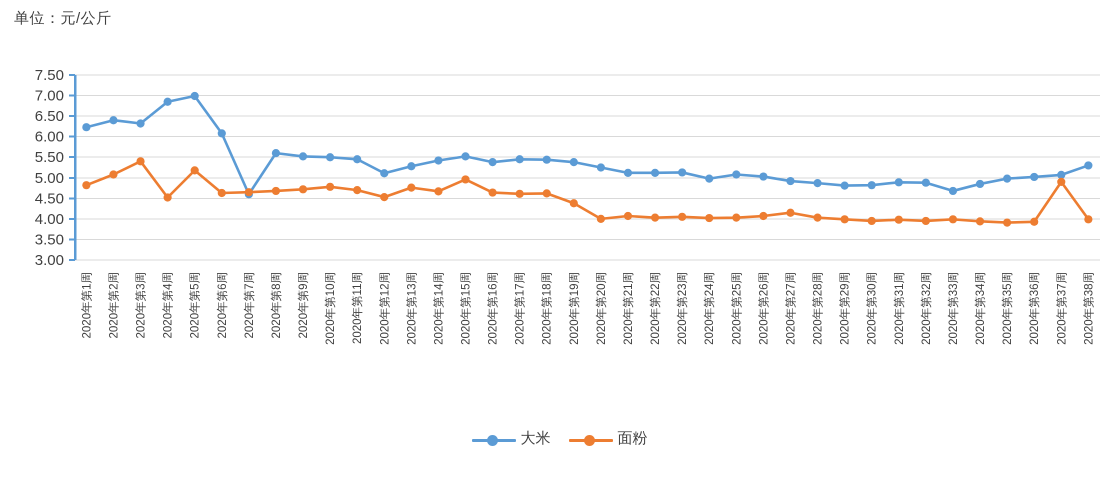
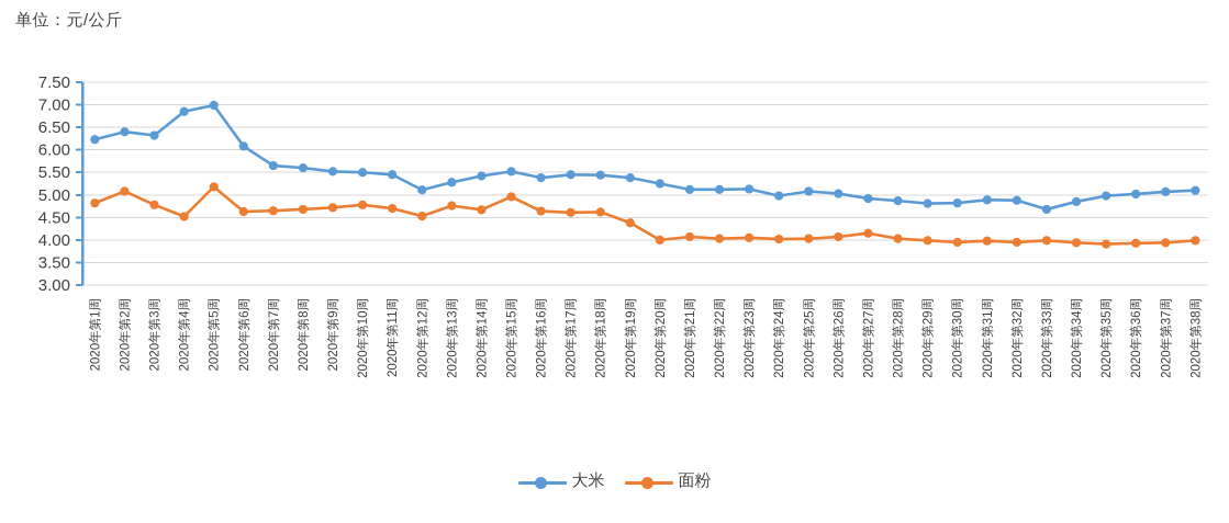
面粉/2020年第3周: 5.4 -> 4.8
大米/2020年第7周: 4.6 -> 5.7
面粉/2020年第37周: 4.9 -> 3.9
大米/2020年第38周: 5.3 -> 5.1
